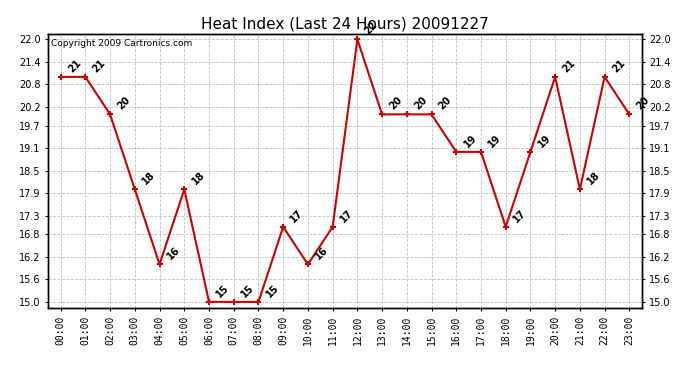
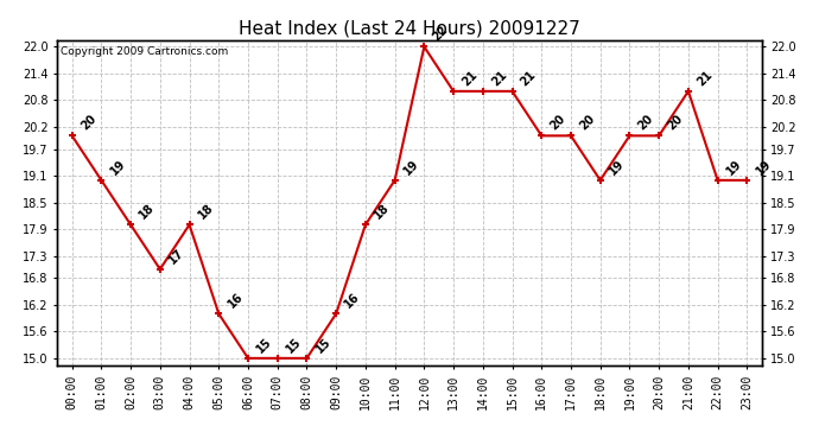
00:00: 21 -> 20
01:00: 21 -> 19
02:00: 20 -> 18
03:00: 18 -> 17
04:00: 16 -> 18
05:00: 18 -> 16
09:00: 17 -> 16
10:00: 16 -> 18
11:00: 17 -> 19
13:00: 20 -> 21
14:00: 20 -> 21
15:00: 20 -> 21
16:00: 19 -> 20
17:00: 19 -> 20
18:00: 17 -> 19
19:00: 19 -> 20
20:00: 21 -> 20
21:00: 18 -> 21
22:00: 21 -> 19
23:00: 20 -> 19
